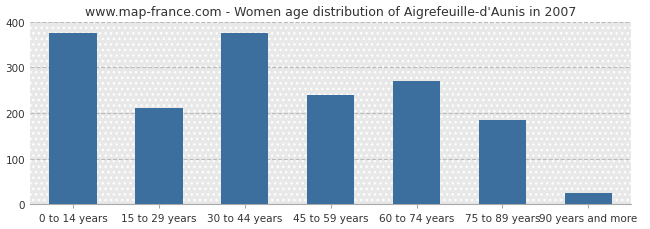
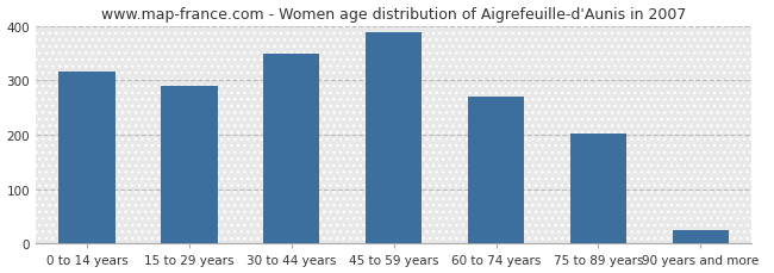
0 to 14 years: 375 -> 315
15 to 29 years: 210 -> 290
30 to 44 years: 375 -> 348
45 to 59 years: 240 -> 388
75 to 89 years: 185 -> 202
